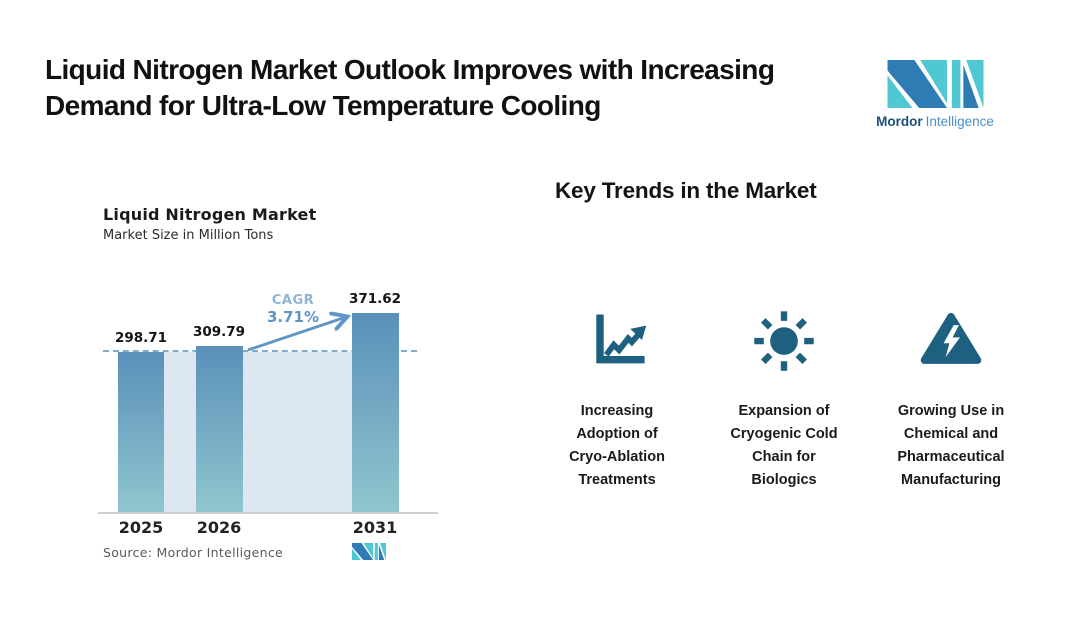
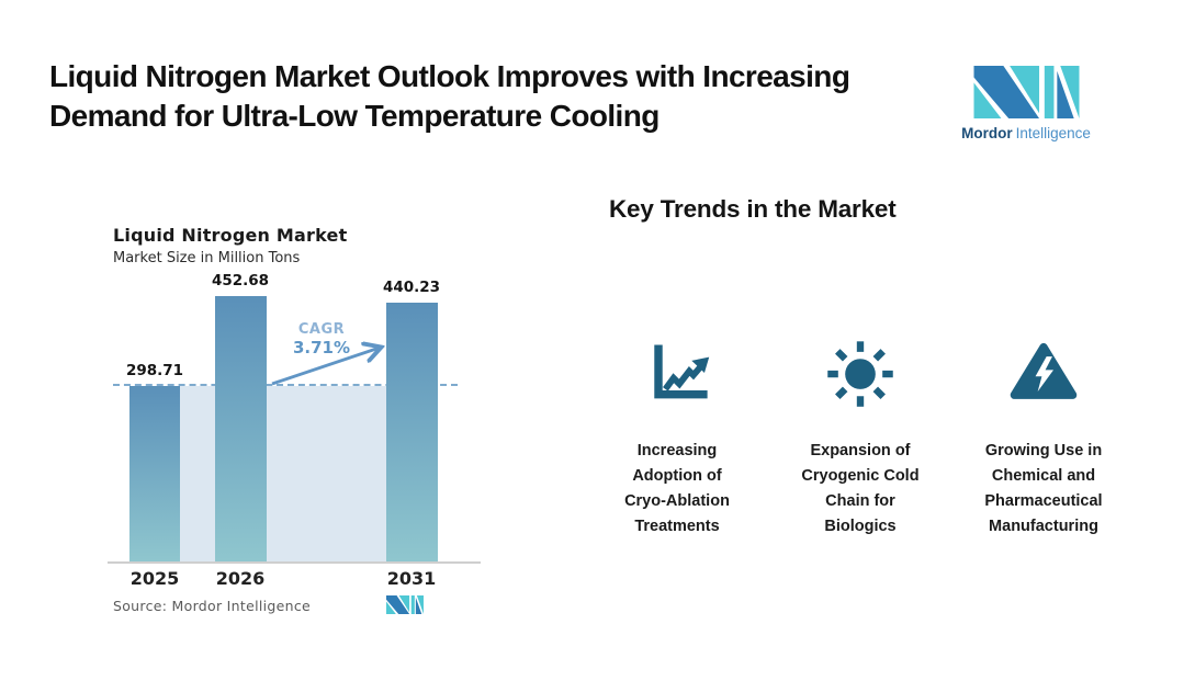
2026: 309.79 -> 452.68
2031: 371.62 -> 440.23
